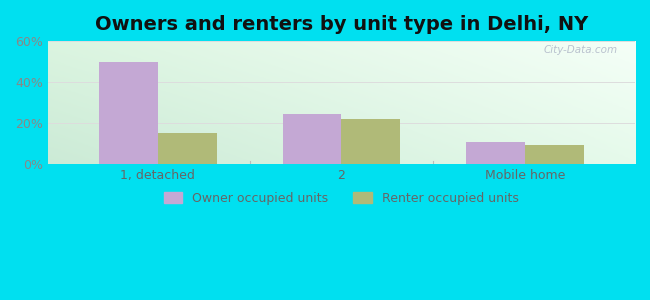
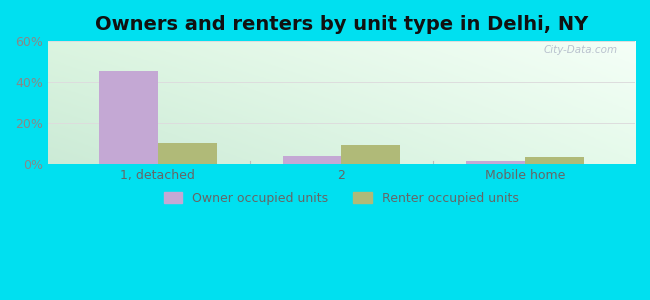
Owner occupied units/1, detached: 50.0% -> 45.5%
Renter occupied units/1, detached: 15.0% -> 10.5%
Owner occupied units/2: 24.5% -> 4.0%
Renter occupied units/2: 22.0% -> 9.5%
Owner occupied units/Mobile home: 11.0% -> 1.5%
Renter occupied units/Mobile home: 9.5% -> 3.5%
